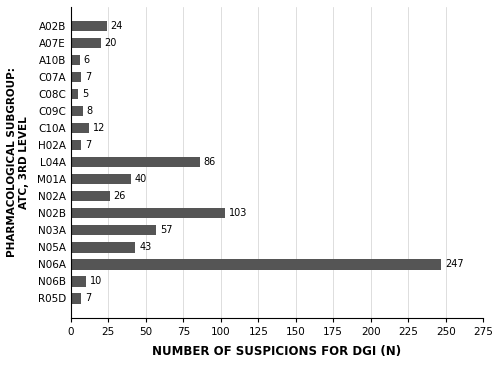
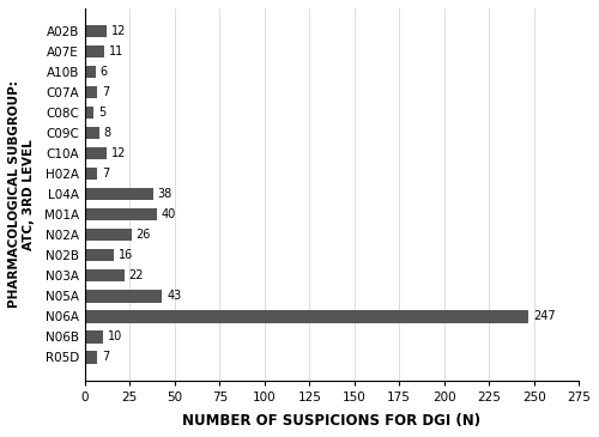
A02B: 24 -> 12
A07E: 20 -> 11
L04A: 86 -> 38
N02B: 103 -> 16
N03A: 57 -> 22
